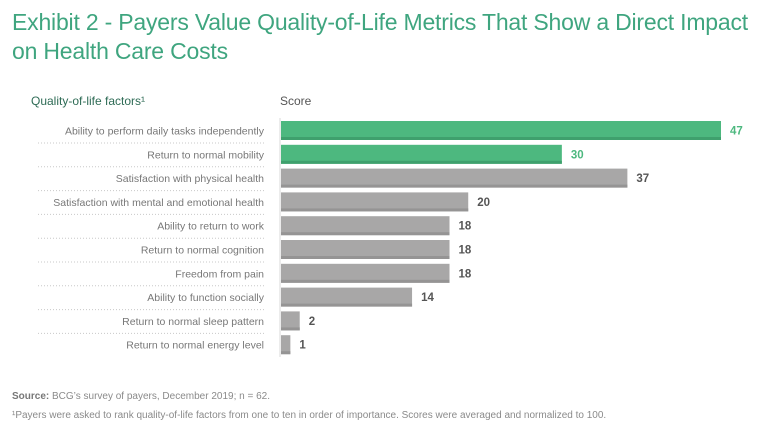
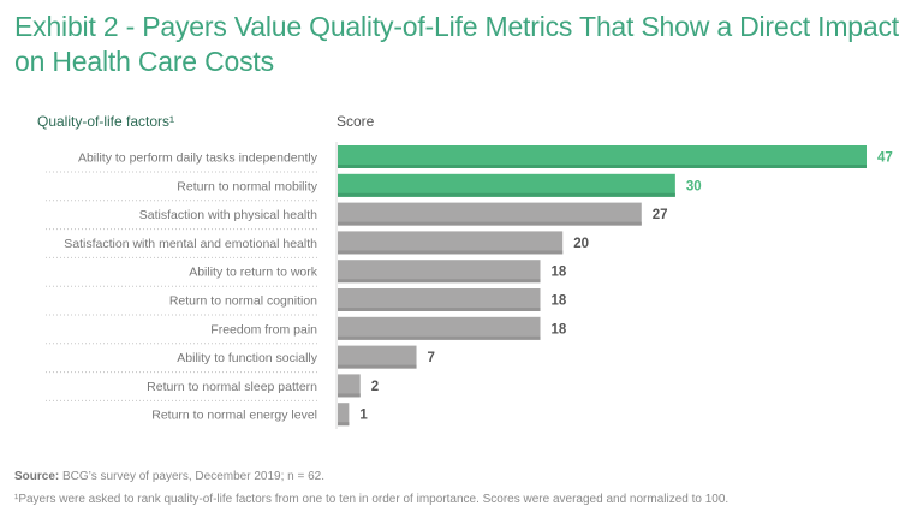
Satisfaction with physical health: 37 -> 27
Ability to function socially: 14 -> 7
